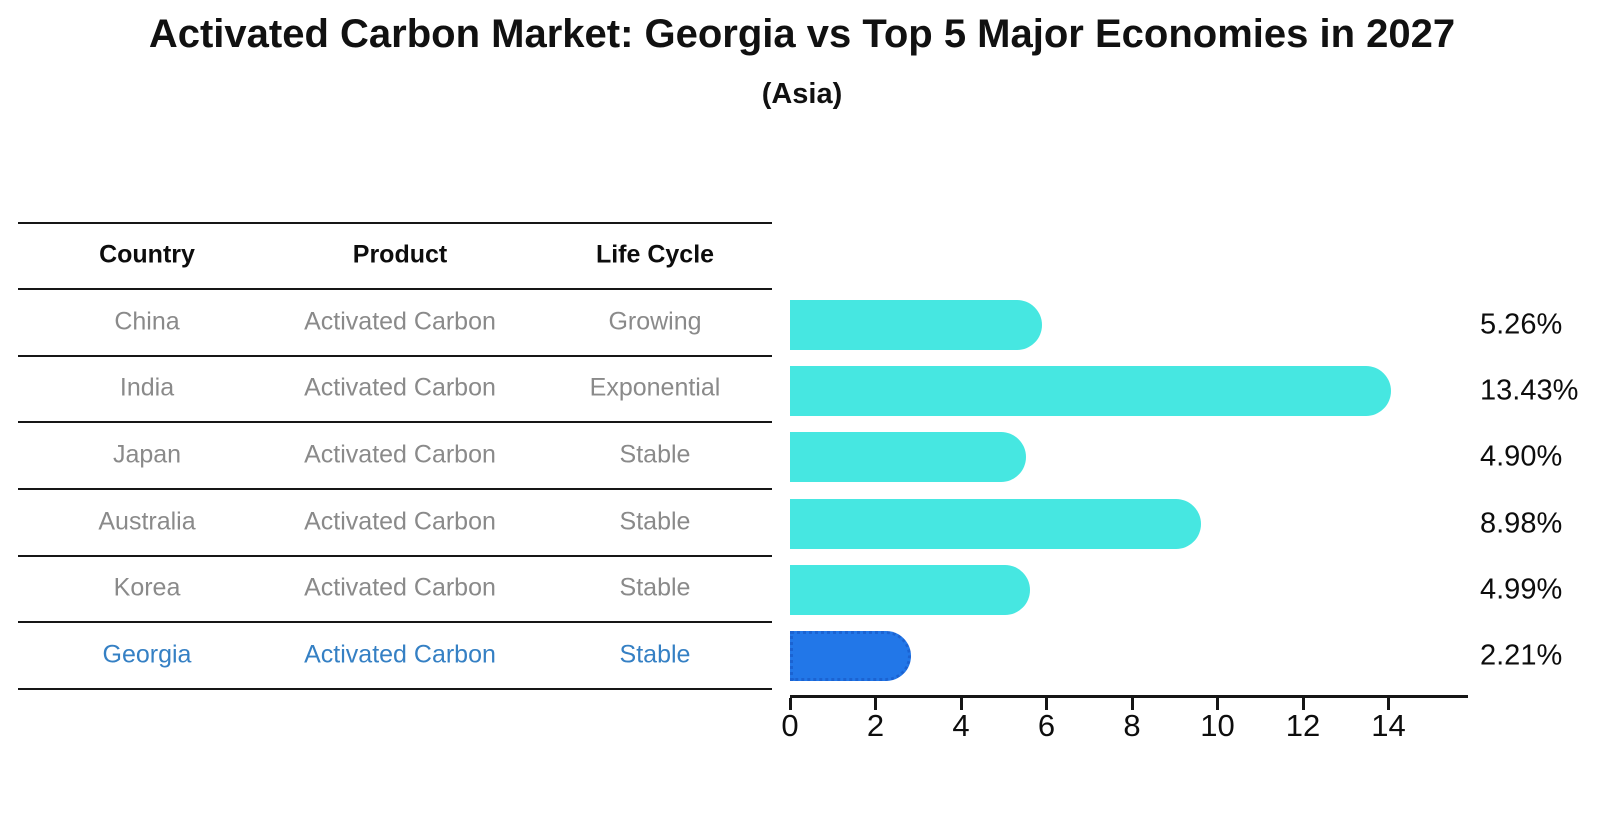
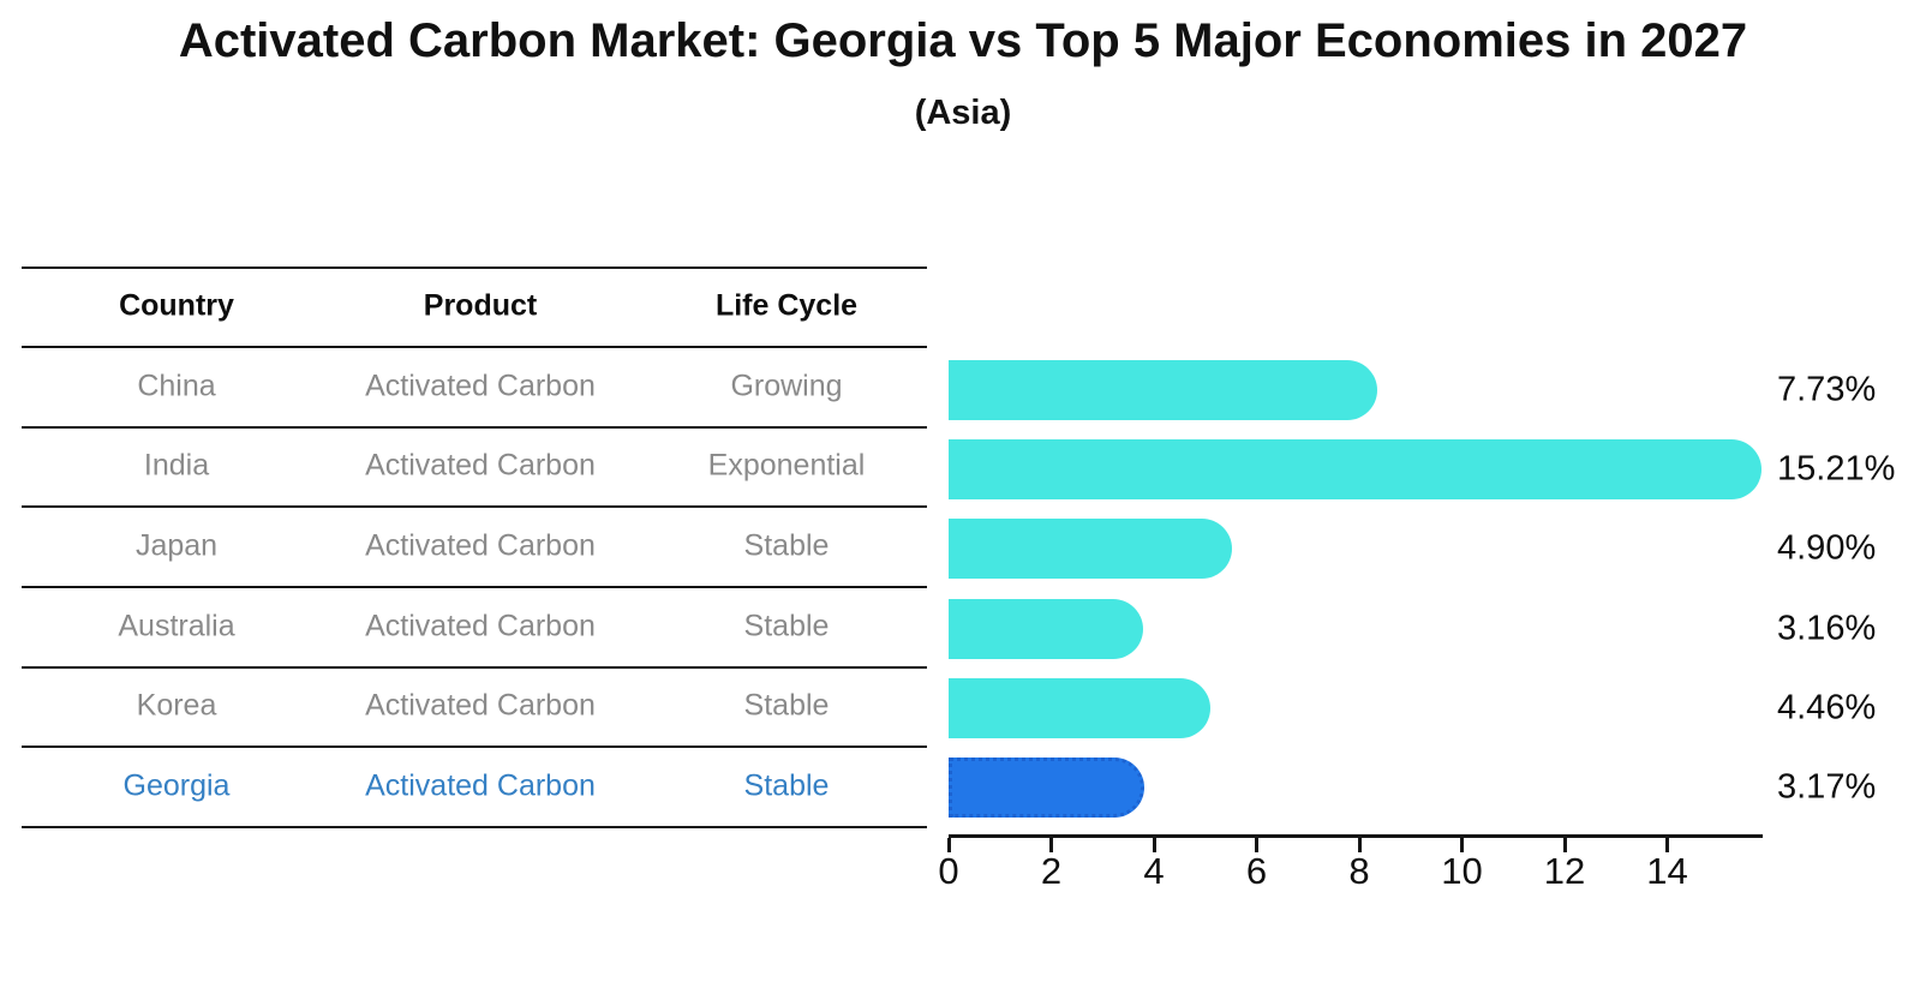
China: 5.26% -> 7.73%
India: 13.43% -> 15.21%
Australia: 8.98% -> 3.16%
Korea: 4.99% -> 4.46%
Georgia: 2.21% -> 3.17%
